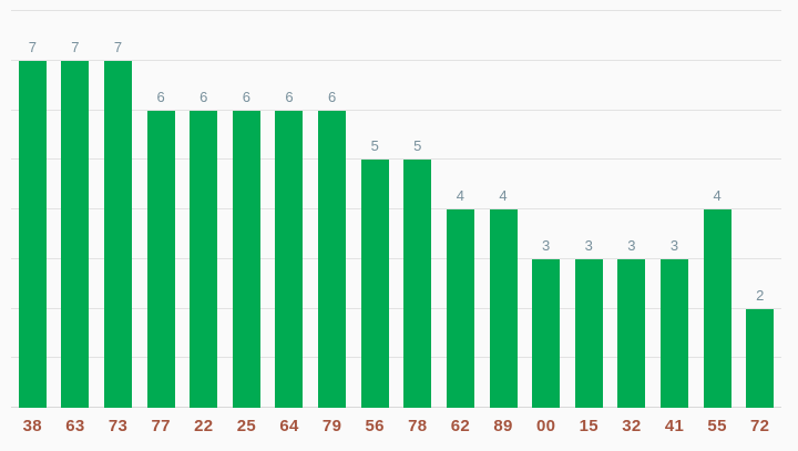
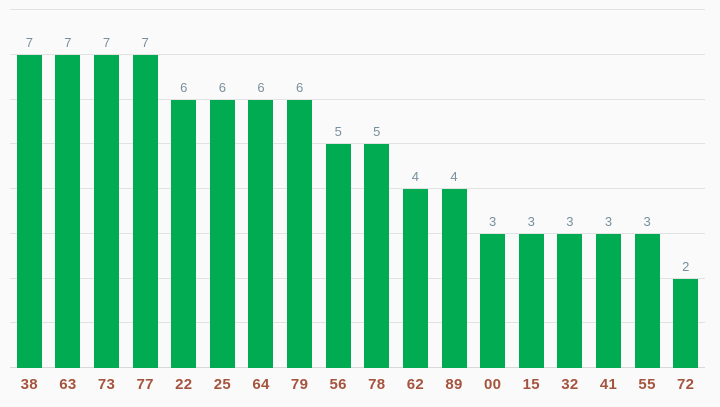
77: 6 -> 7
55: 4 -> 3
